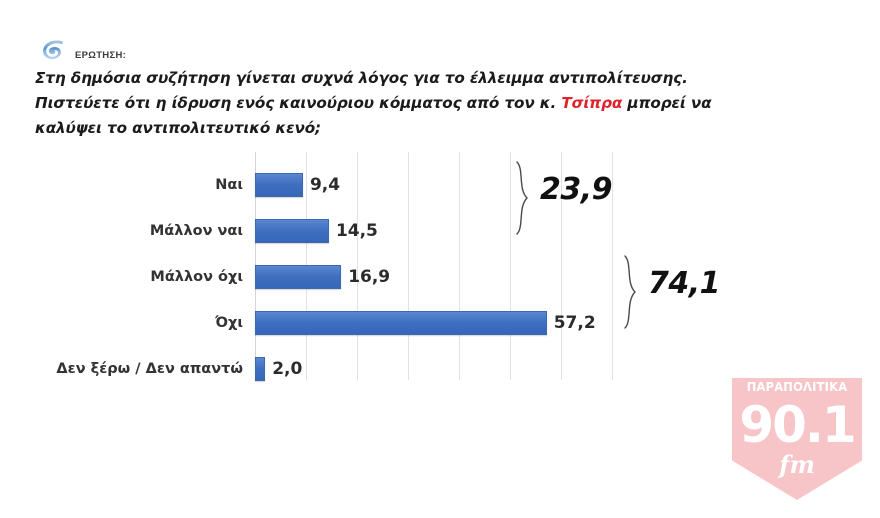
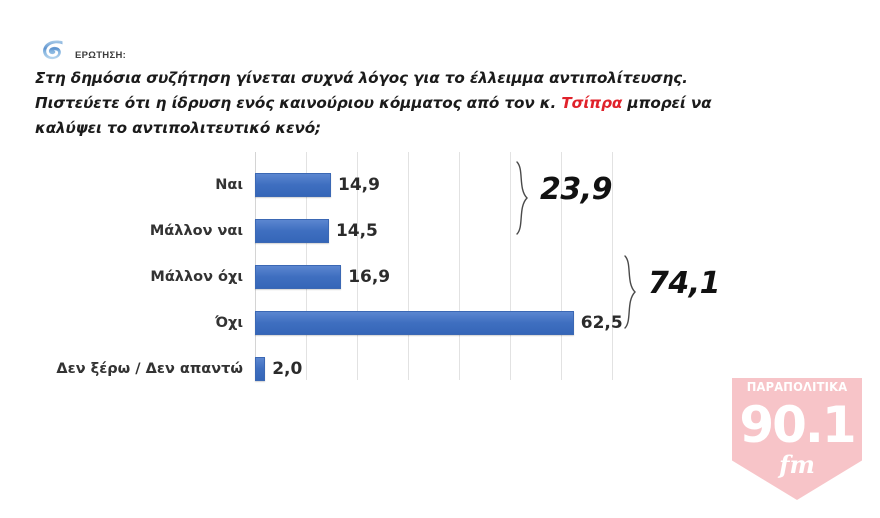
Ναι: 9,4 -> 14,9
Όχι: 57,2 -> 62,5
